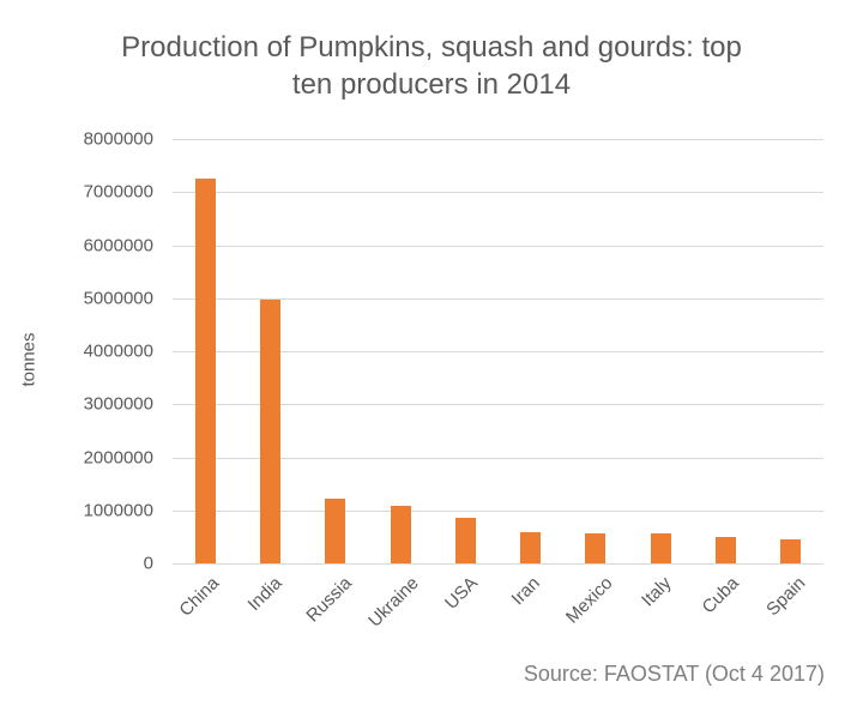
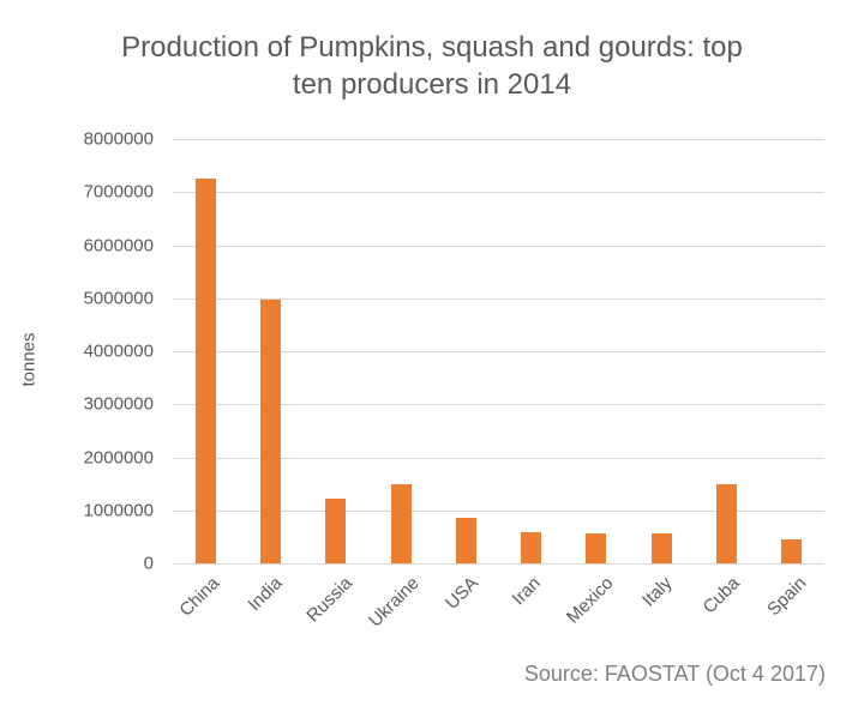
Ukraine: 1100000 -> 1500000
Cuba: 500000 -> 1500000
